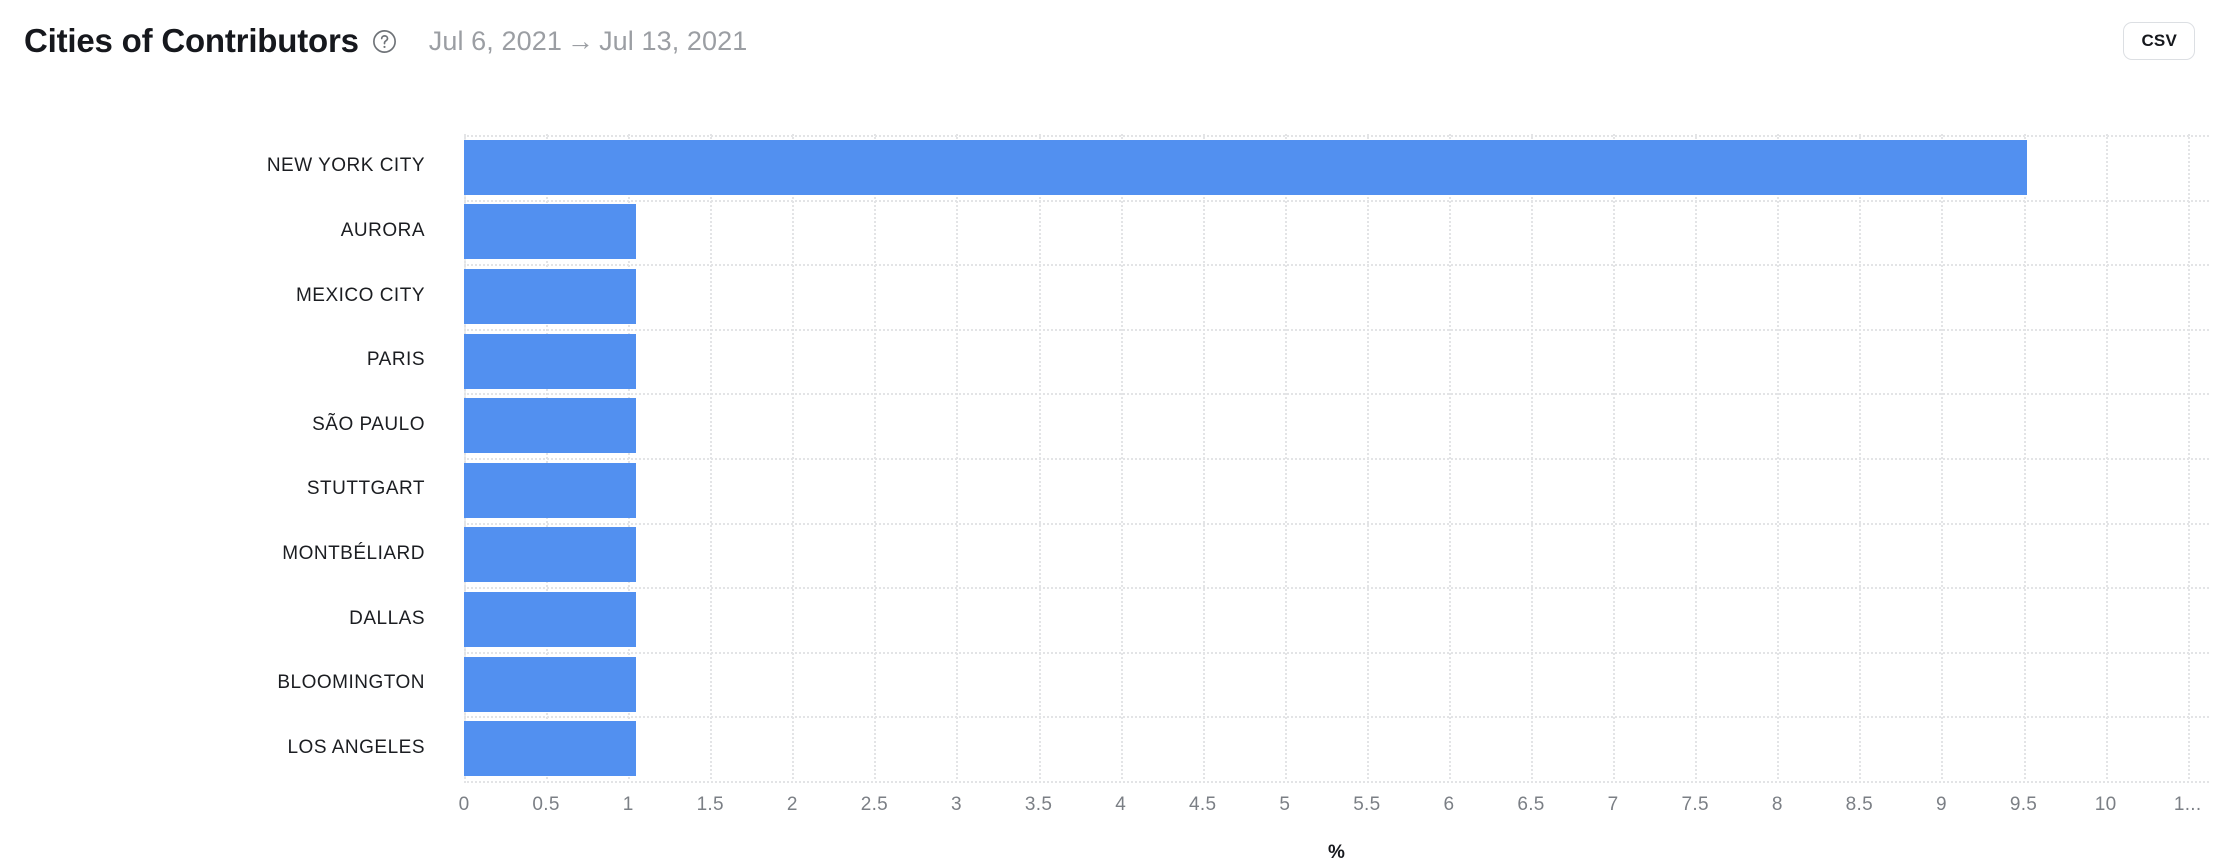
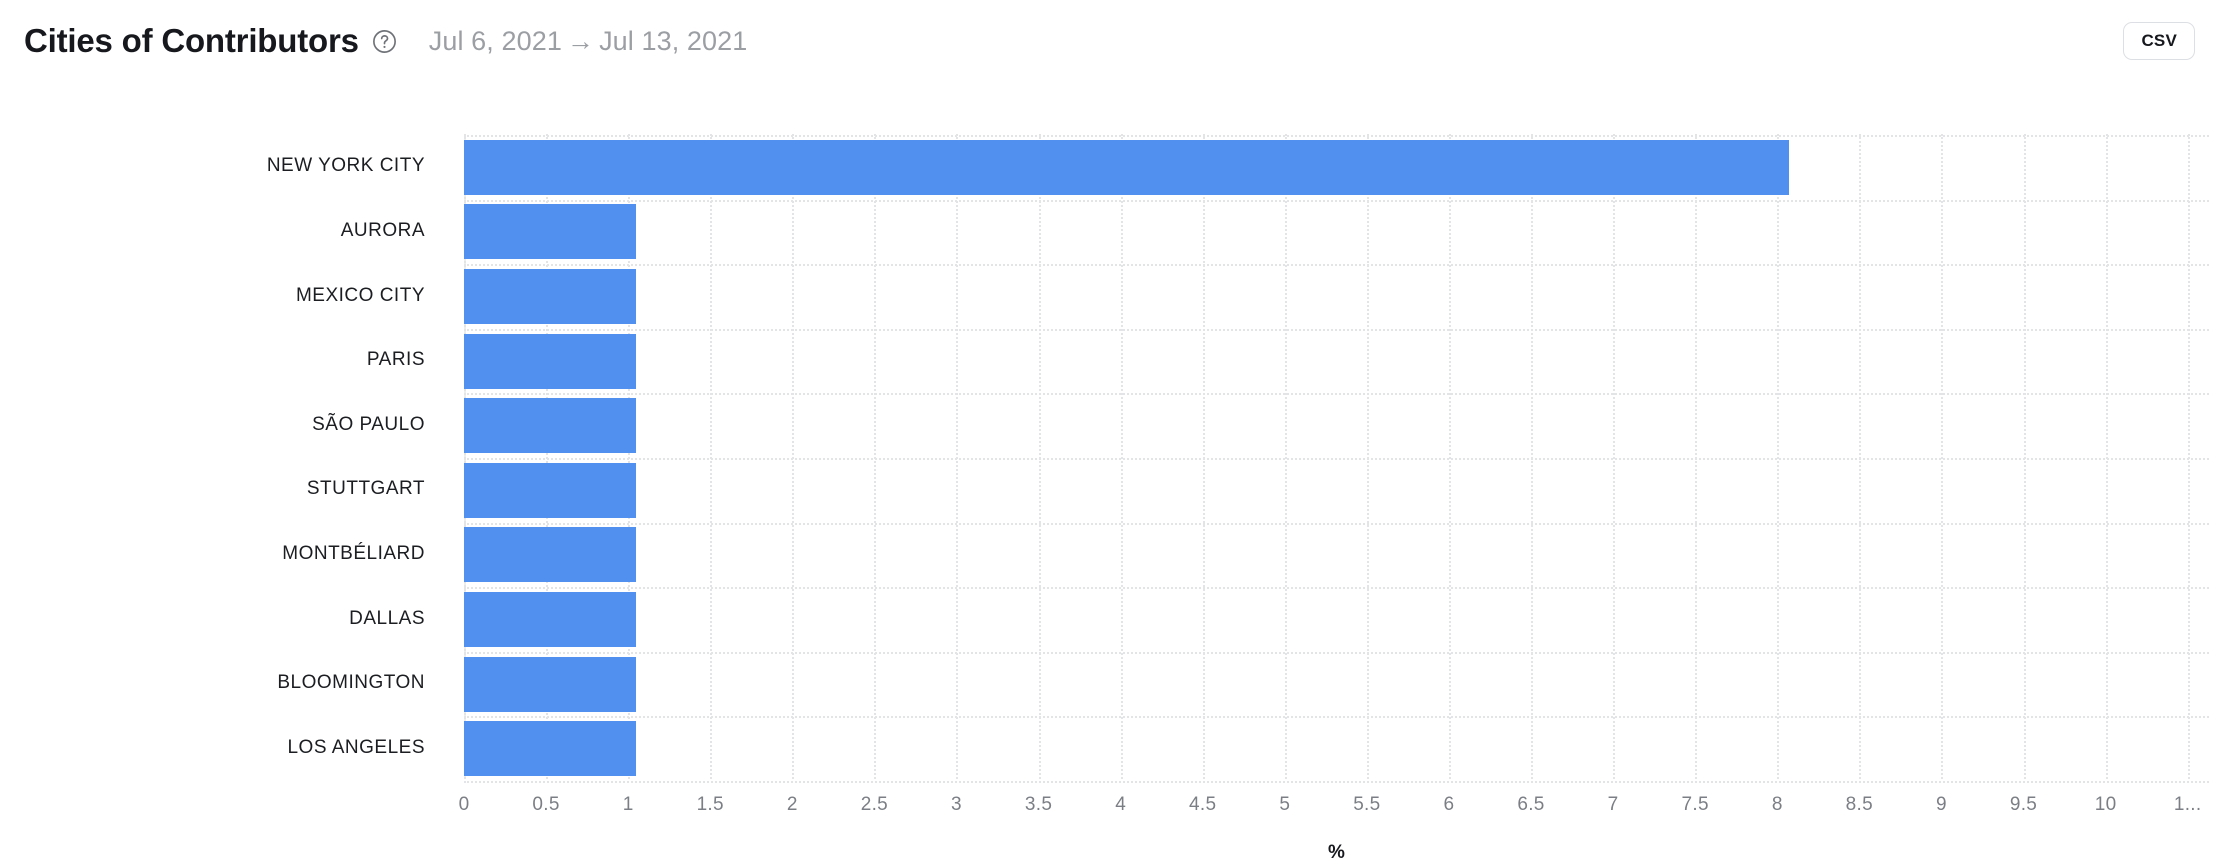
NEW YORK CITY: 9.52 -> 8.07
